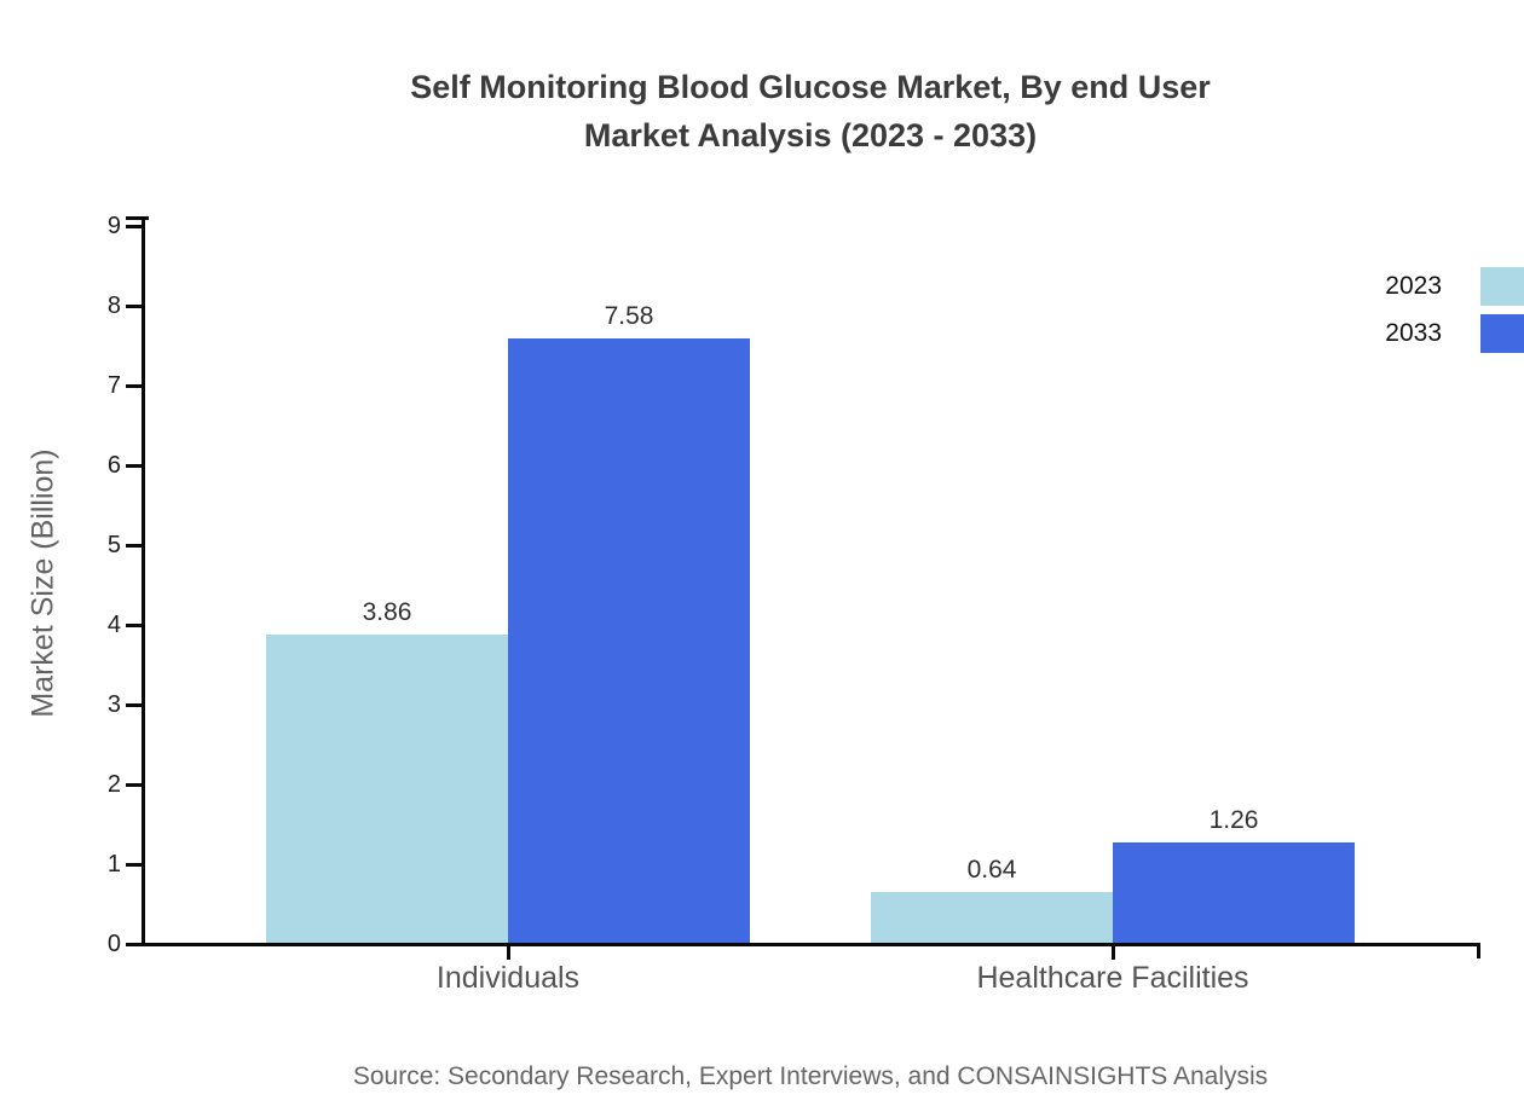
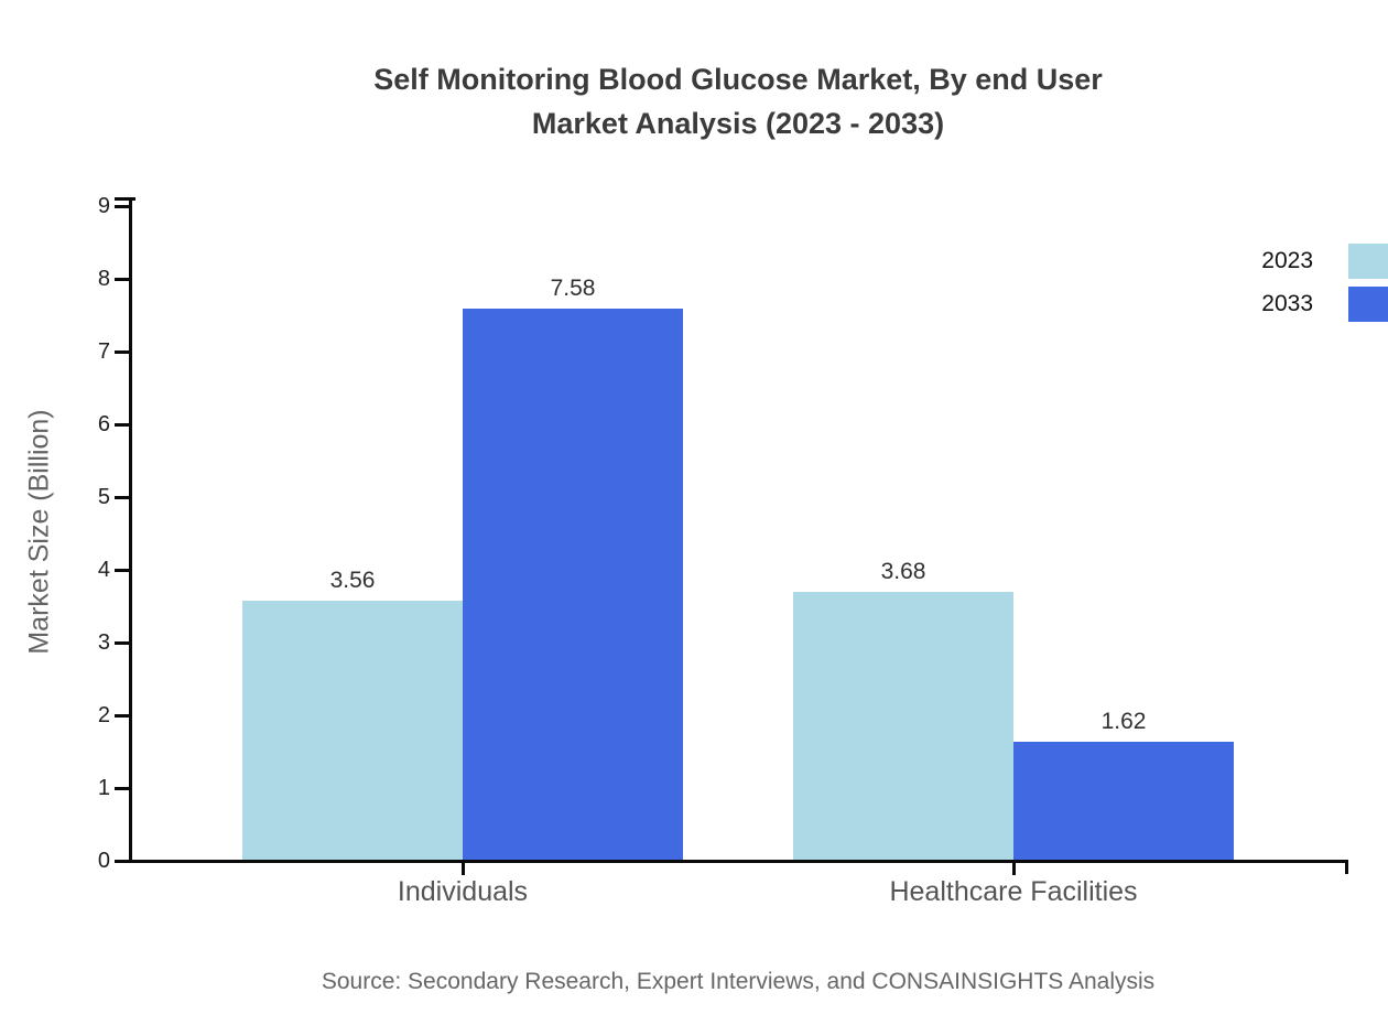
2023/Individuals: 3.86 -> 3.56
2023/Healthcare Facilities: 0.64 -> 3.68
2033/Healthcare Facilities: 1.26 -> 1.62
